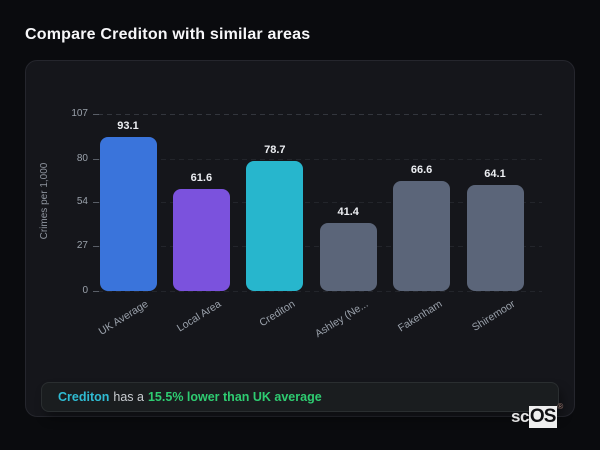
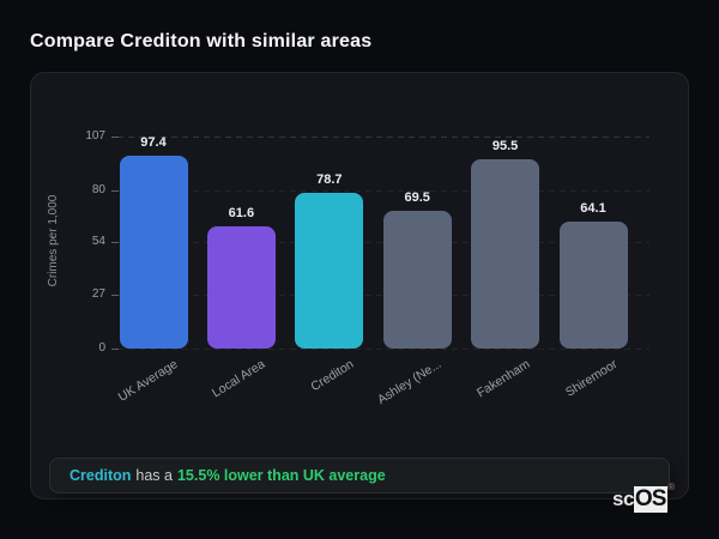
UK Average: 93.1 -> 97.4
Ashley (Ne...: 41.4 -> 69.5
Fakenham: 66.6 -> 95.5
